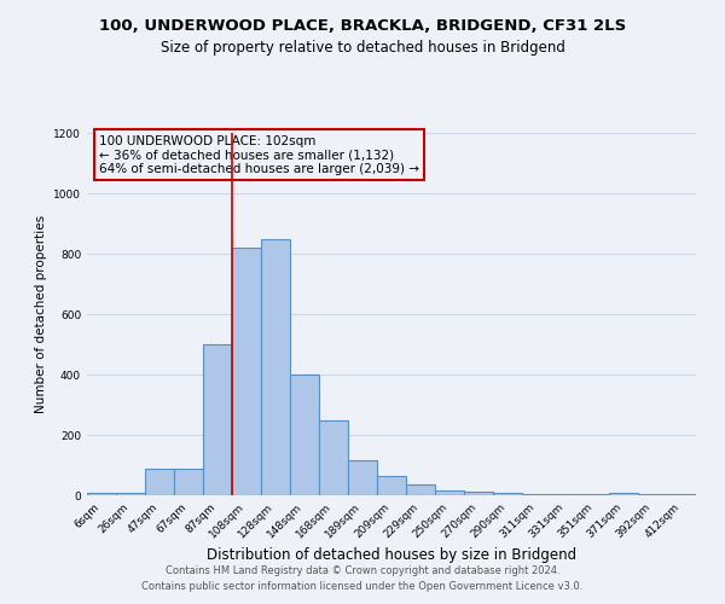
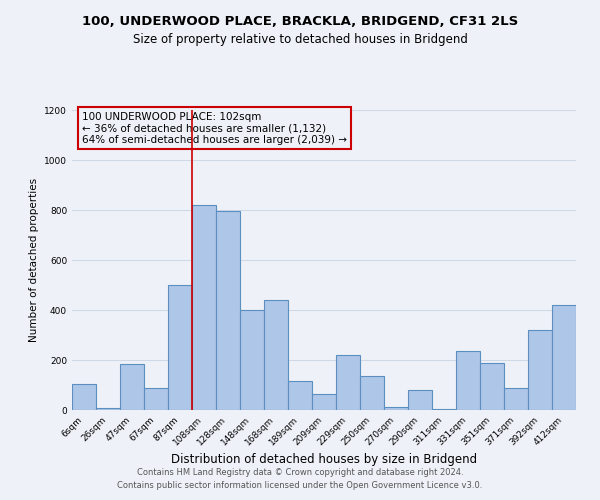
6sqm: 10 -> 105
47sqm: 90 -> 185
128sqm: 850 -> 795
168sqm: 250 -> 440
229sqm: 35 -> 220
250sqm: 18 -> 135
290sqm: 8 -> 80
331sqm: 3 -> 235
351sqm: 3 -> 190
371sqm: 10 -> 90
392sqm: 3 -> 320
412sqm: 3 -> 420
